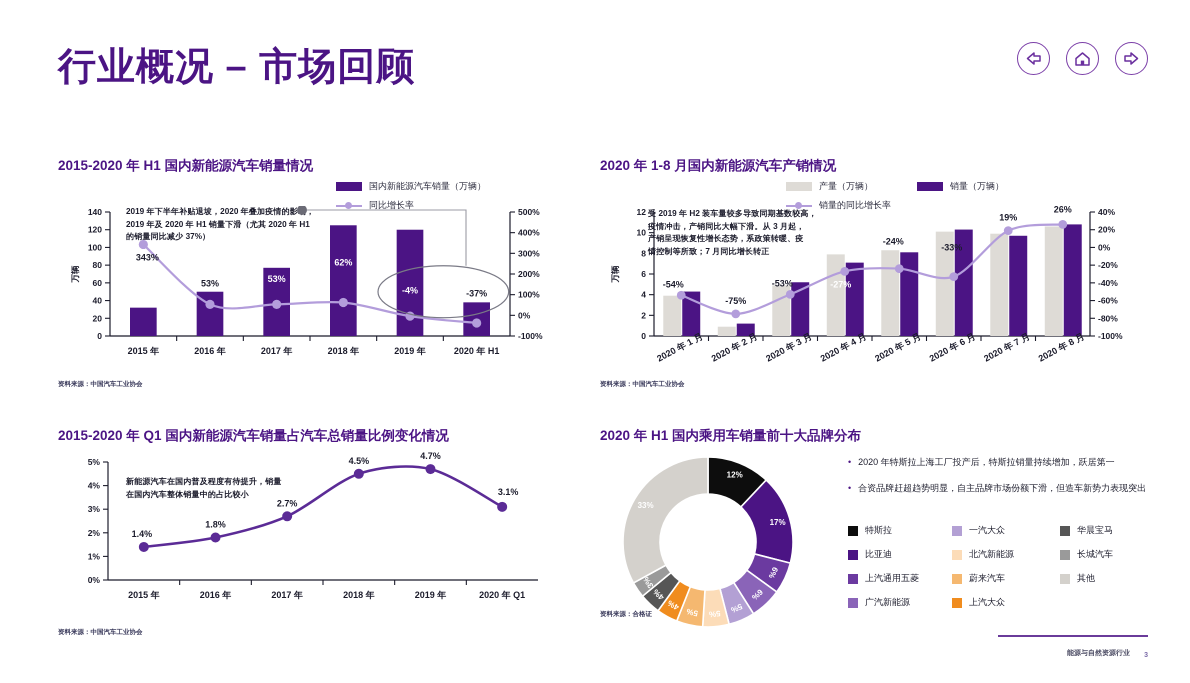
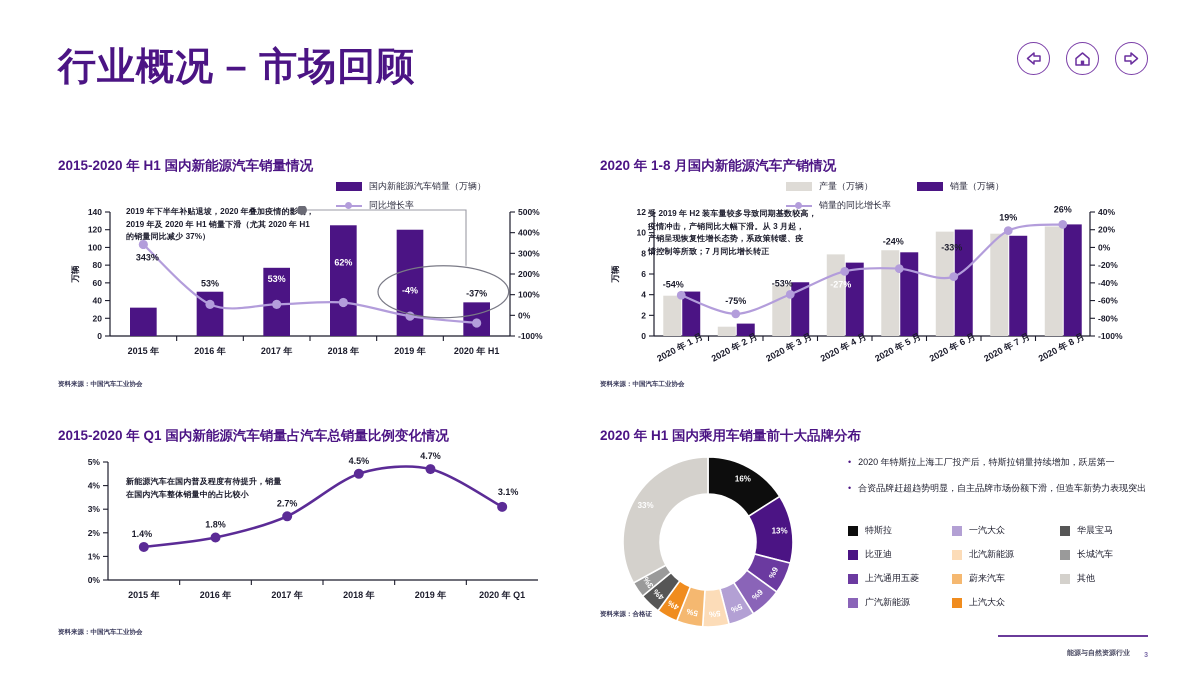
2020 年 H1 国内乘用车销量前十大品牌分布/特斯拉: 12% -> 16%
2020 年 H1 国内乘用车销量前十大品牌分布/比亚迪: 17% -> 13%
